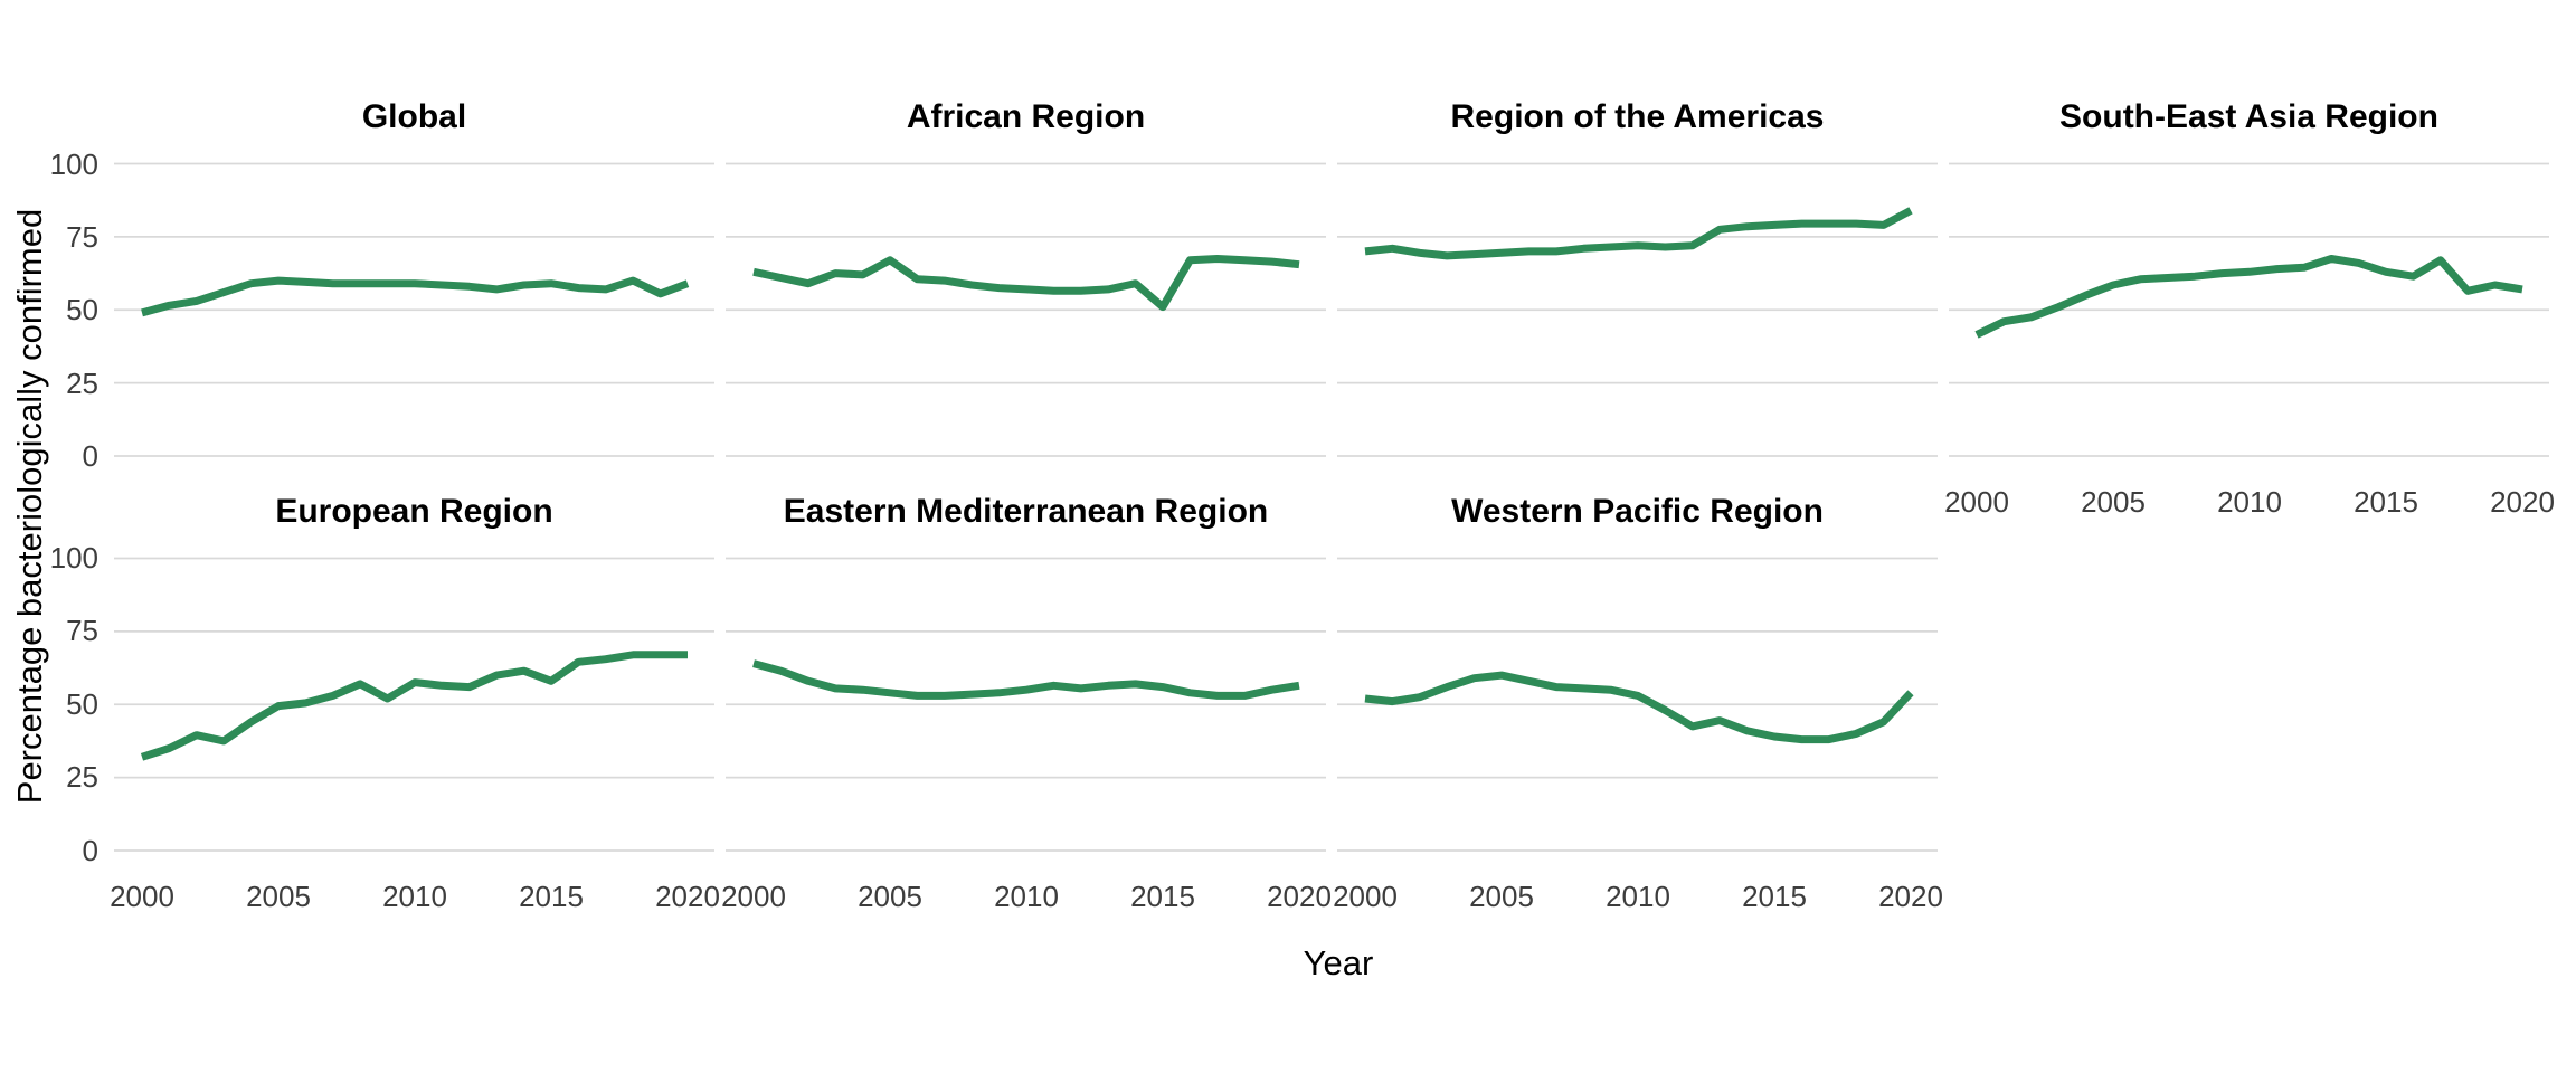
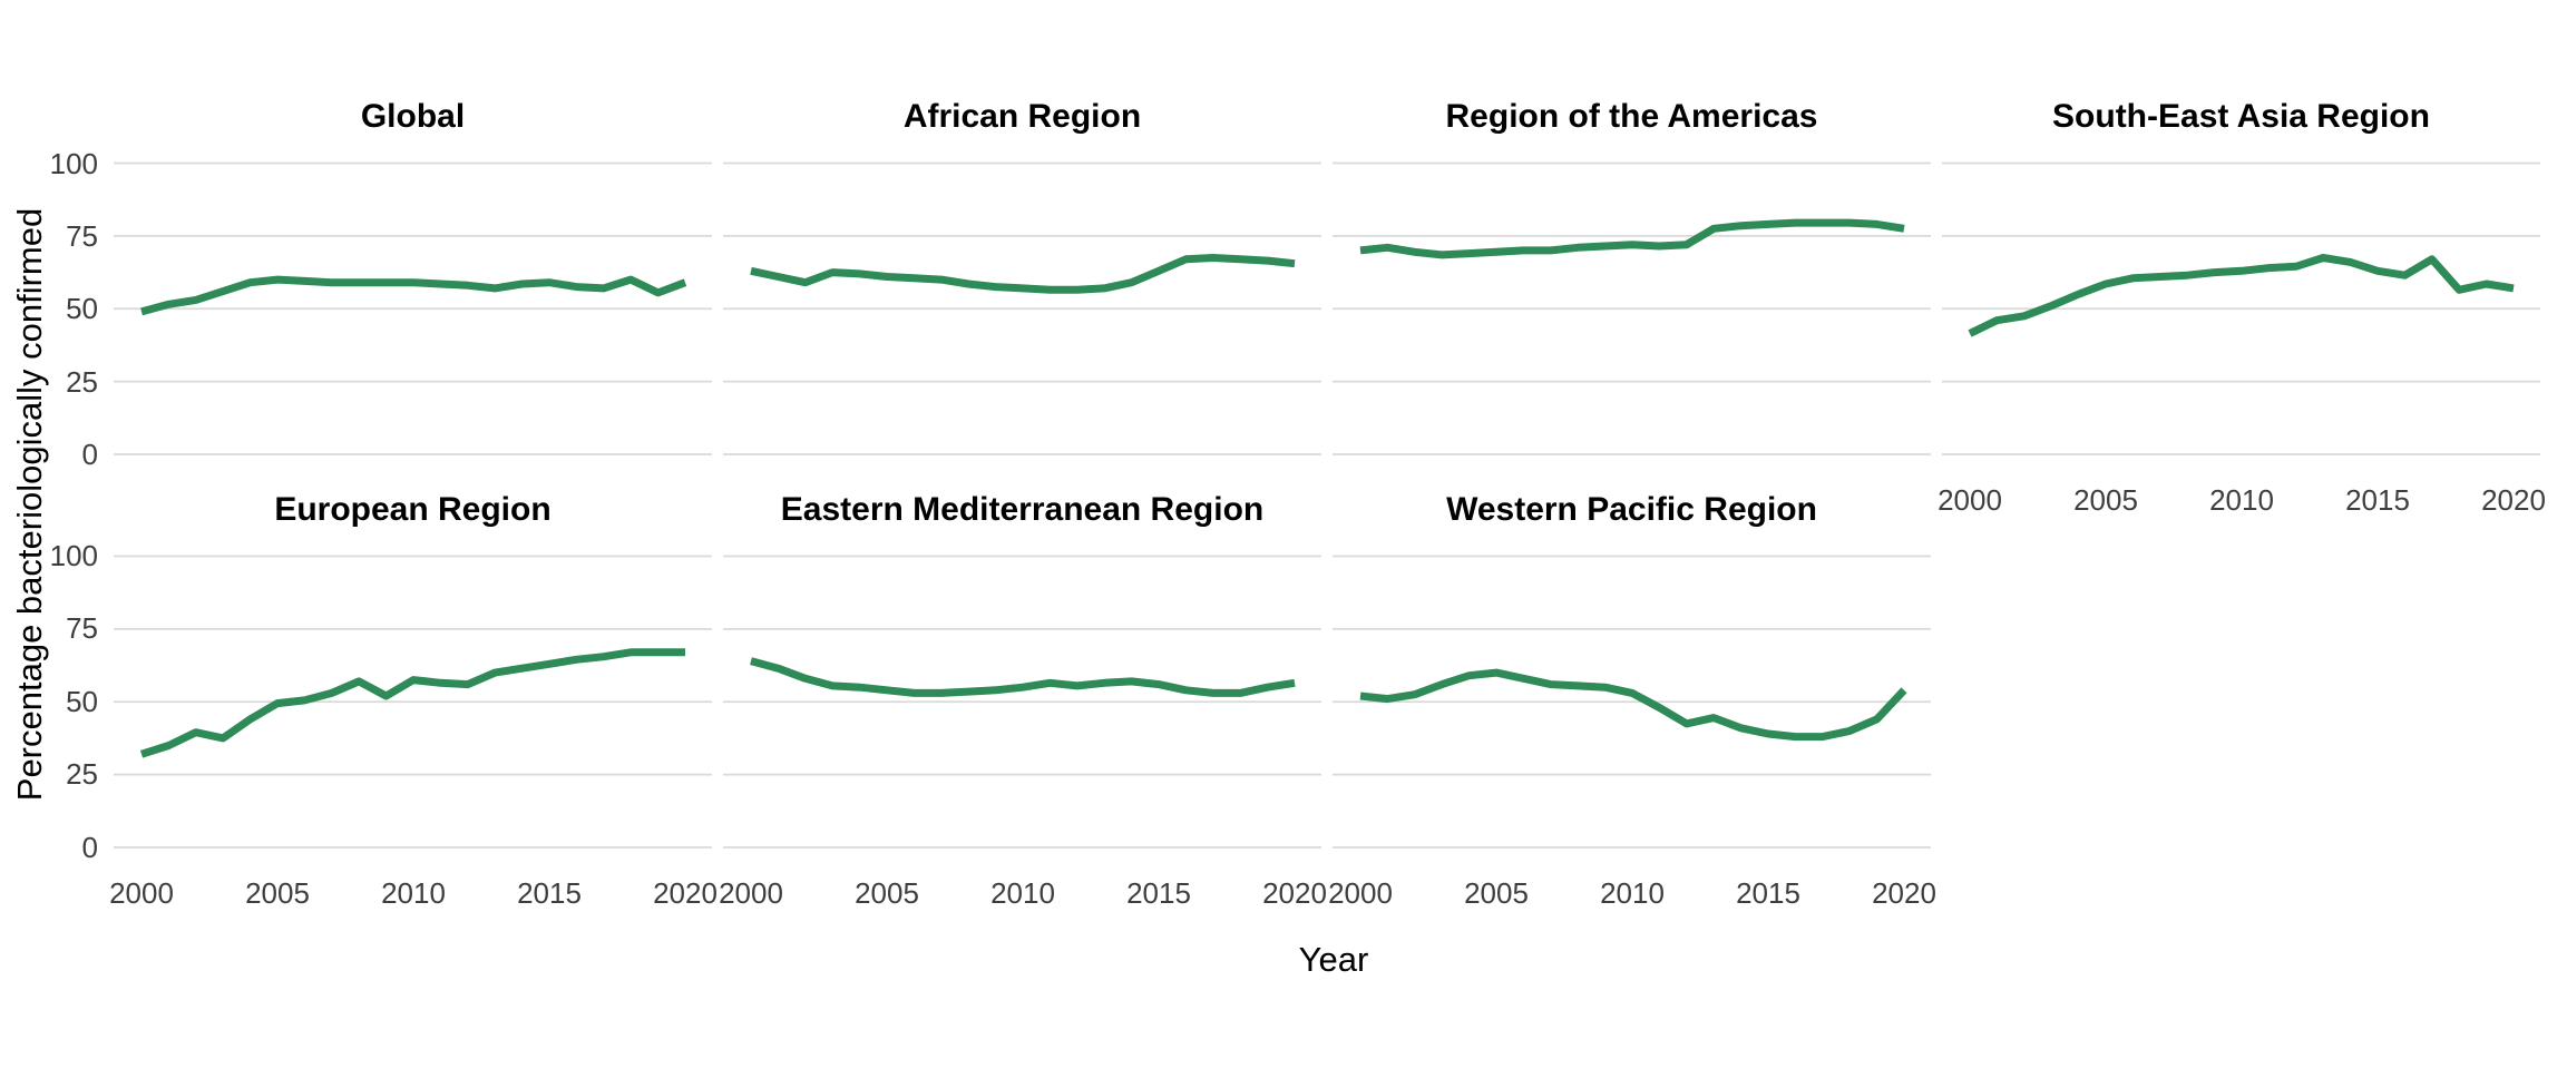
African Region/2005: 67 -> 61
African Region/2015: 51 -> 63
European Region/2015: 58 -> 63
Region of the Americas/2020: 84 -> 78
